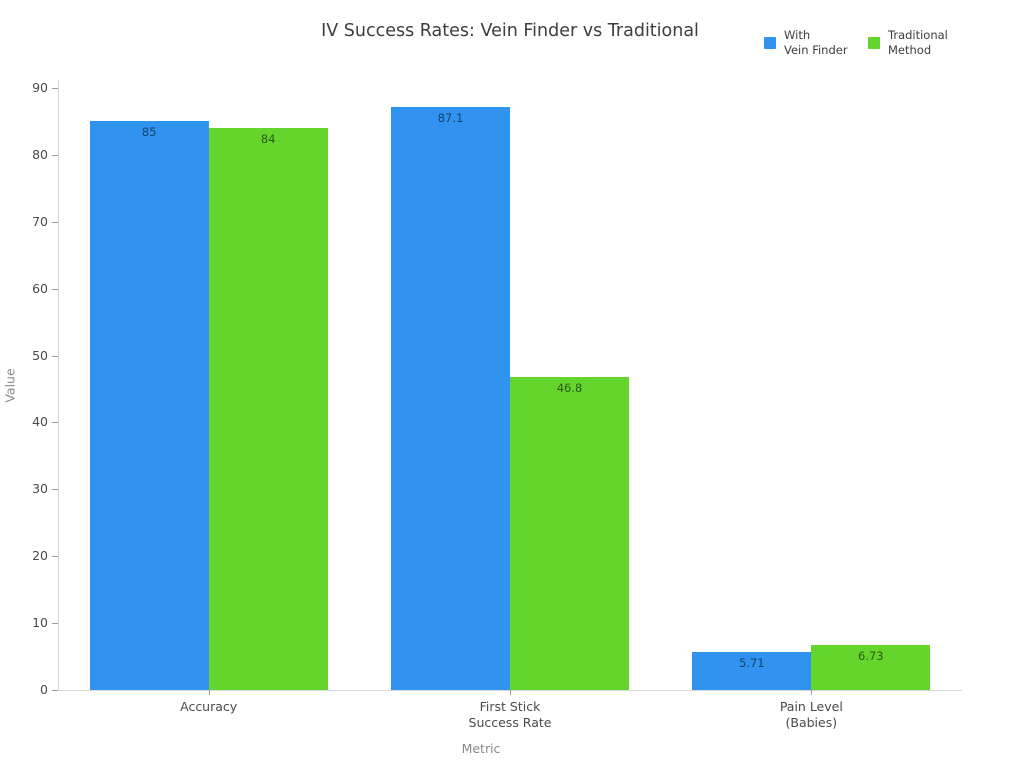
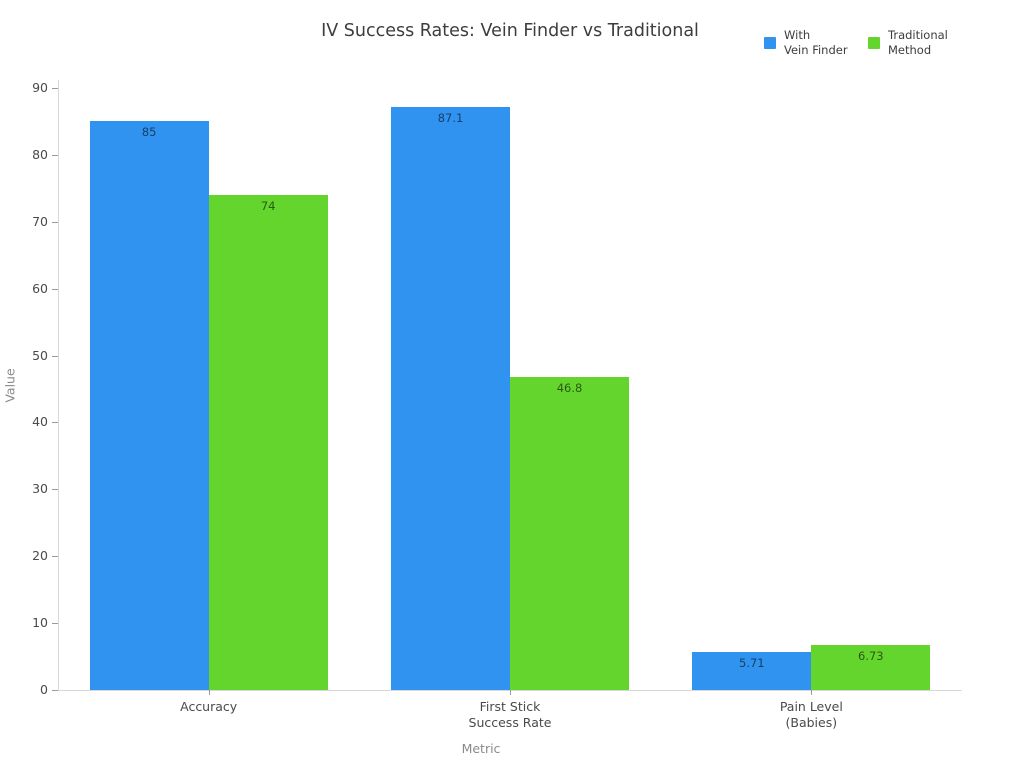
Traditional Method/Accuracy: 84 -> 74
